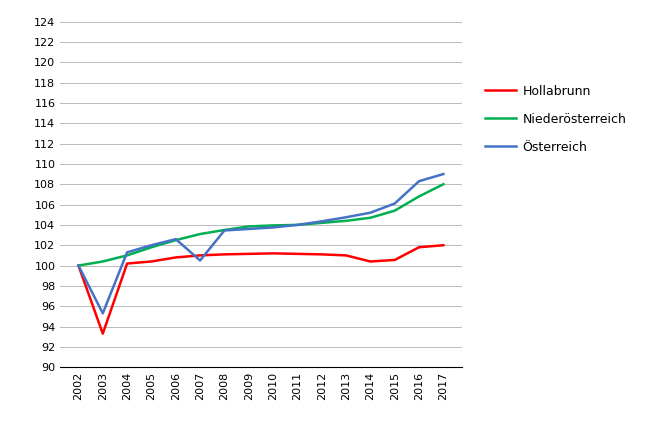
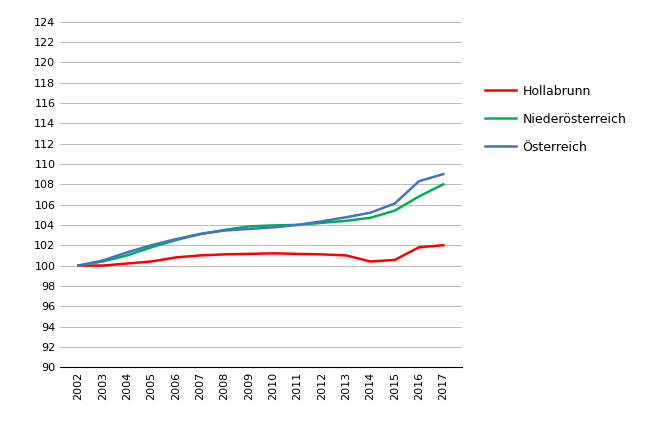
Hollabrunn/2003: 93.3 -> 100.0
Österreich/2003: 95.3 -> 100.5
Österreich/2007: 100.5 -> 103.1
